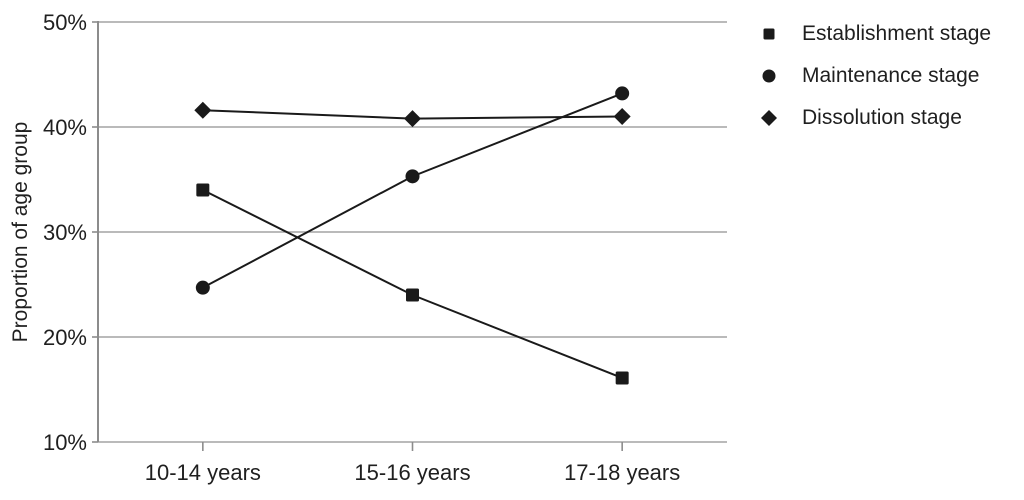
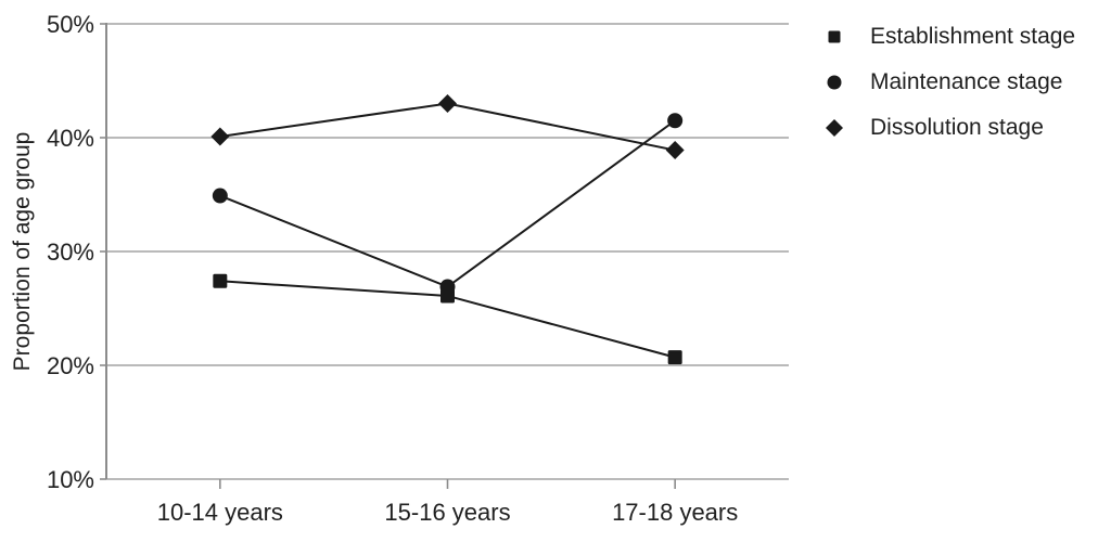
Establishment stage/10-14 years: 34.0% -> 27.4%
Maintenance stage/10-14 years: 24.7% -> 34.9%
Dissolution stage/10-14 years: 41.6% -> 40.1%
Establishment stage/15-16 years: 24.0% -> 26.1%
Maintenance stage/15-16 years: 35.3% -> 26.9%
Dissolution stage/15-16 years: 40.8% -> 43.0%
Establishment stage/17-18 years: 16.1% -> 20.7%
Maintenance stage/17-18 years: 43.2% -> 41.5%
Dissolution stage/17-18 years: 41.0% -> 38.9%
